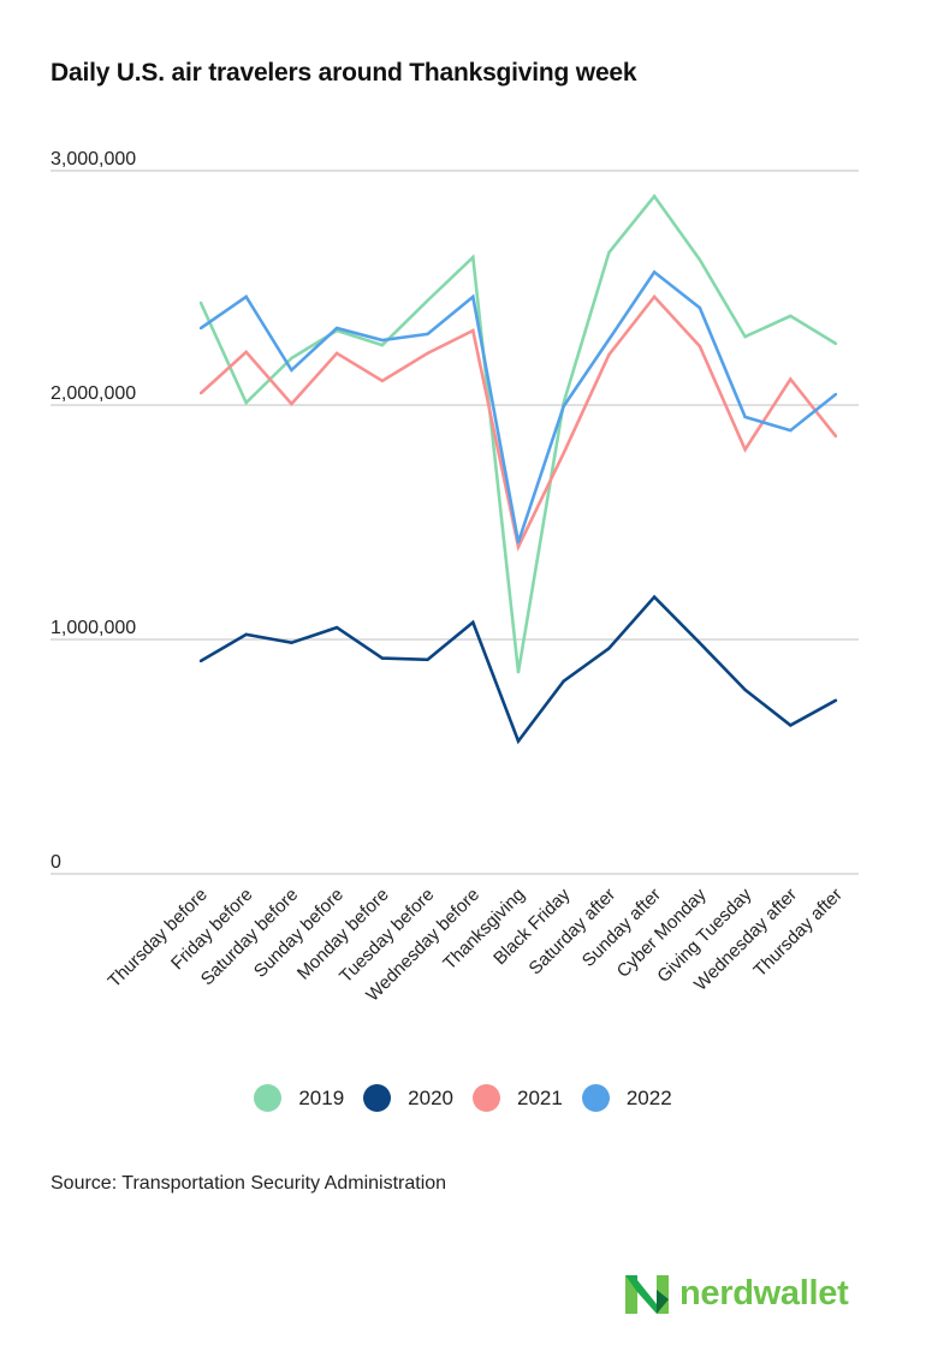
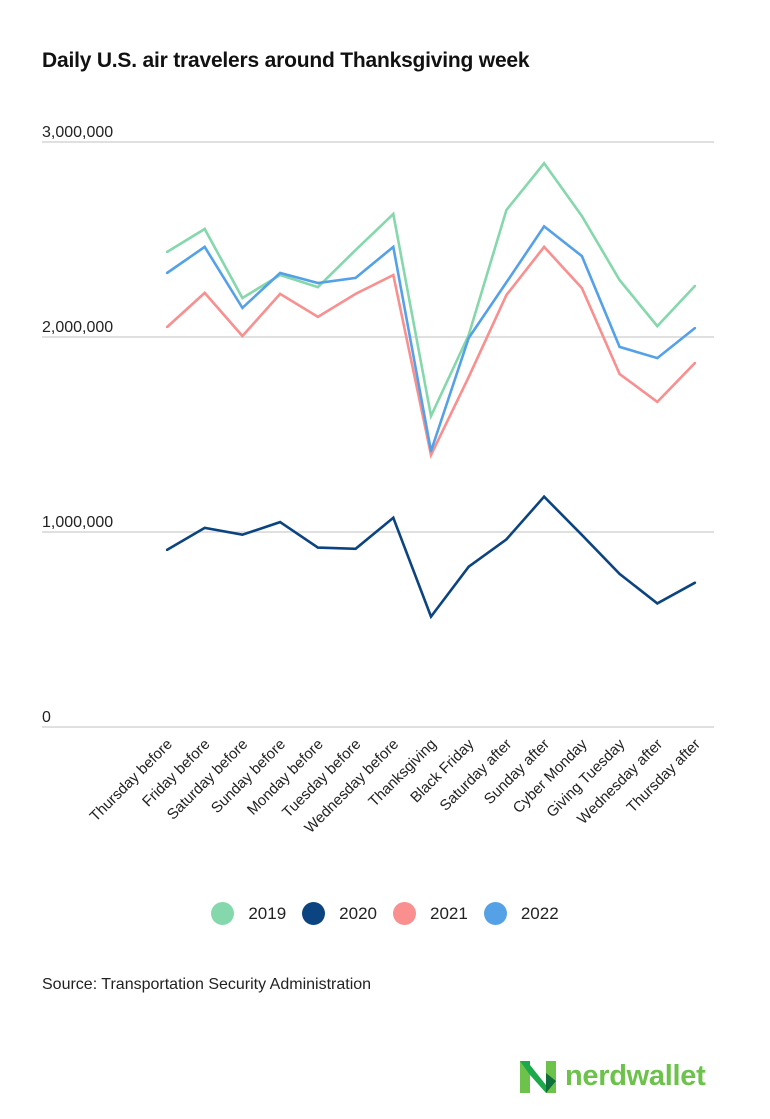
2019/Friday before: 2010000 -> 2550000
2019/Thanksgiving: 860000 -> 1600000
2019/Wednesday after: 2380000 -> 2060000
2021/Wednesday after: 2110000 -> 1670000
